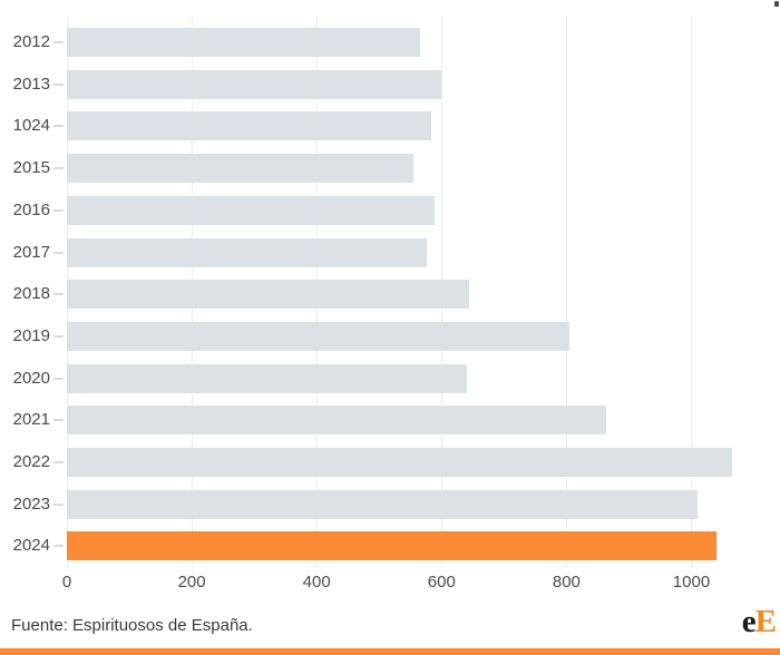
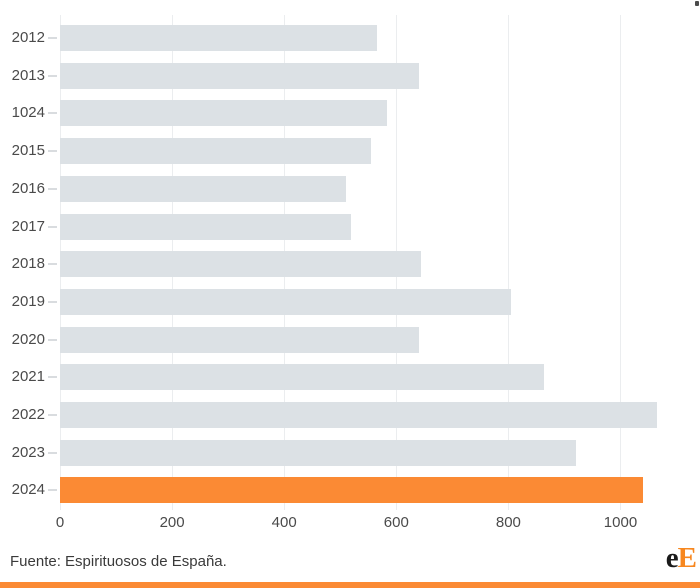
2013: 600 -> 640
2016: 590 -> 510
2017: 580 -> 520
2023: 1010 -> 920
